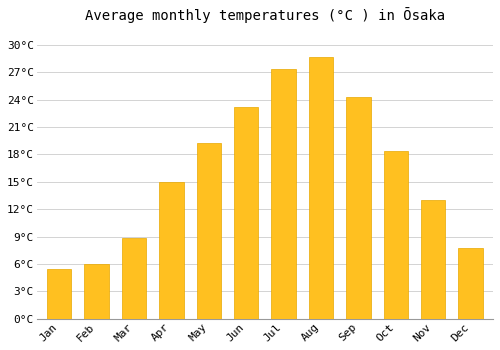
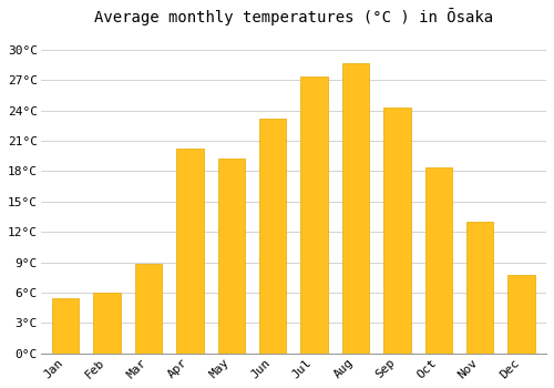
Apr: 15.0°C -> 20.2°C
